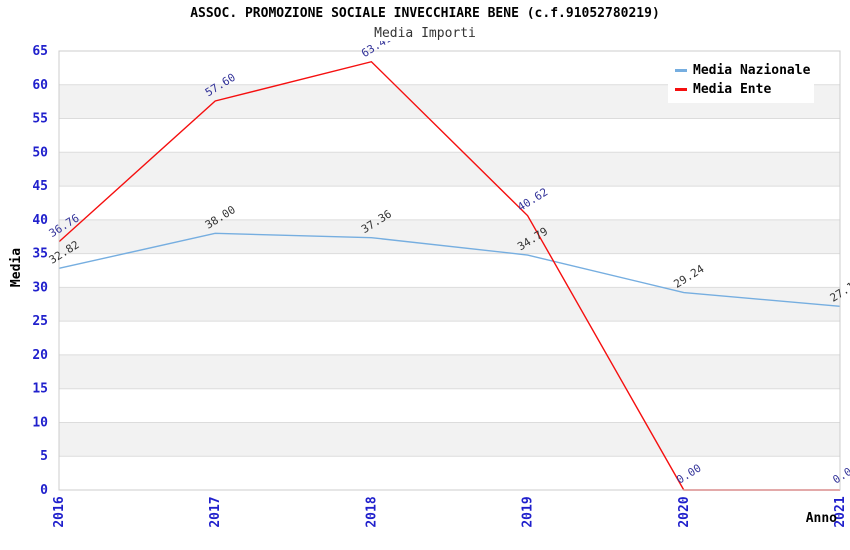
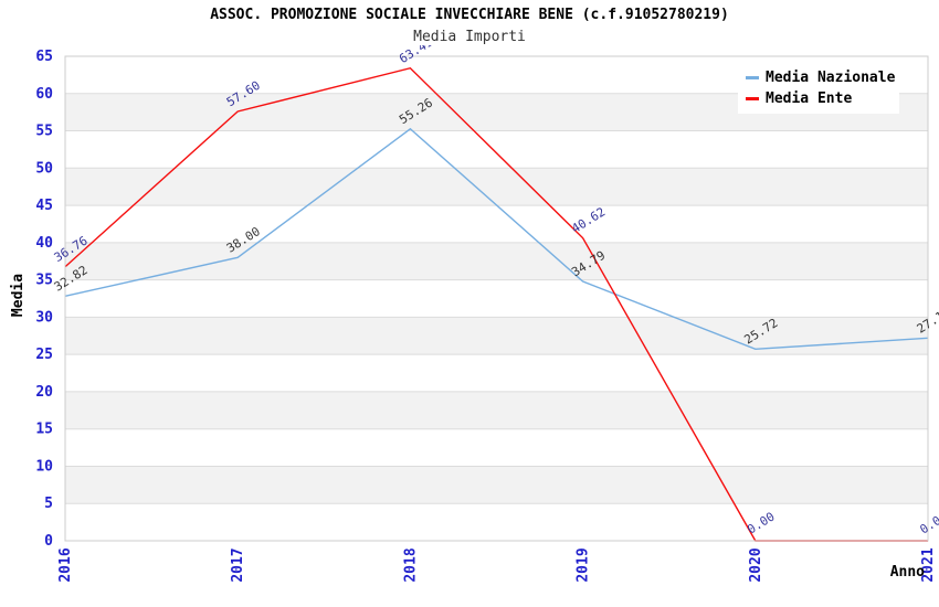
Media Nazionale/2018: 37.36 -> 55.26
Media Nazionale/2020: 29.24 -> 25.72
